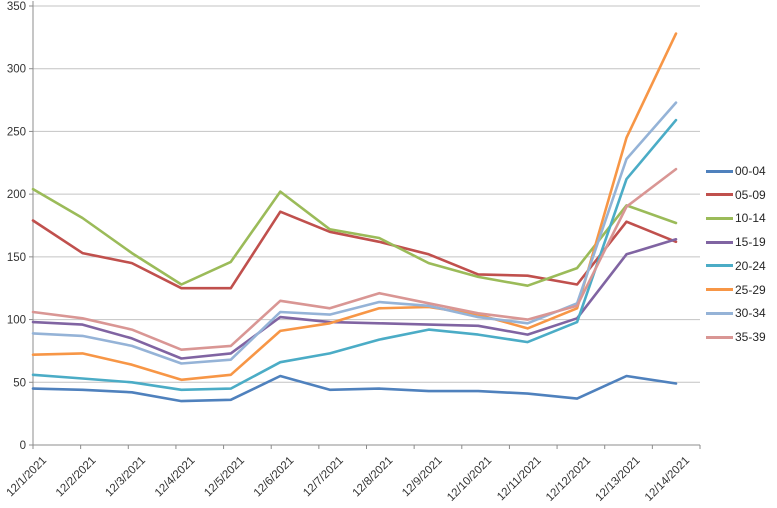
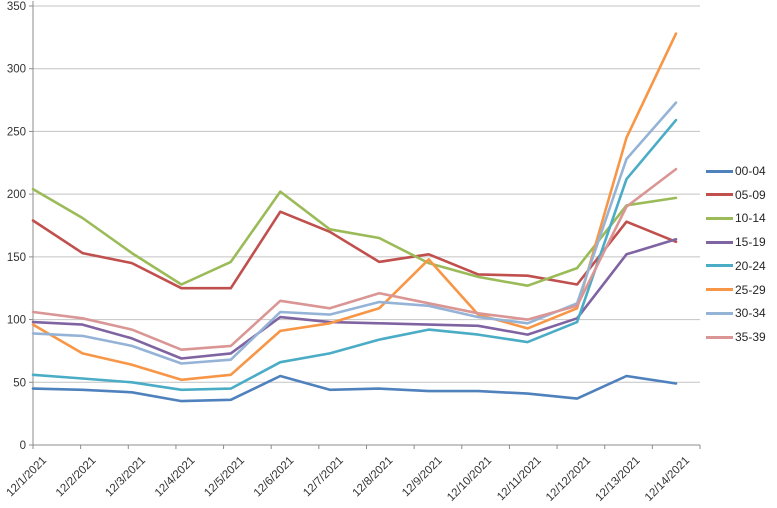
25-29/12/1/2021: 72 -> 96
05-09/12/8/2021: 162 -> 146
25-29/12/9/2021: 110 -> 148
10-14/12/14/2021: 177 -> 197
